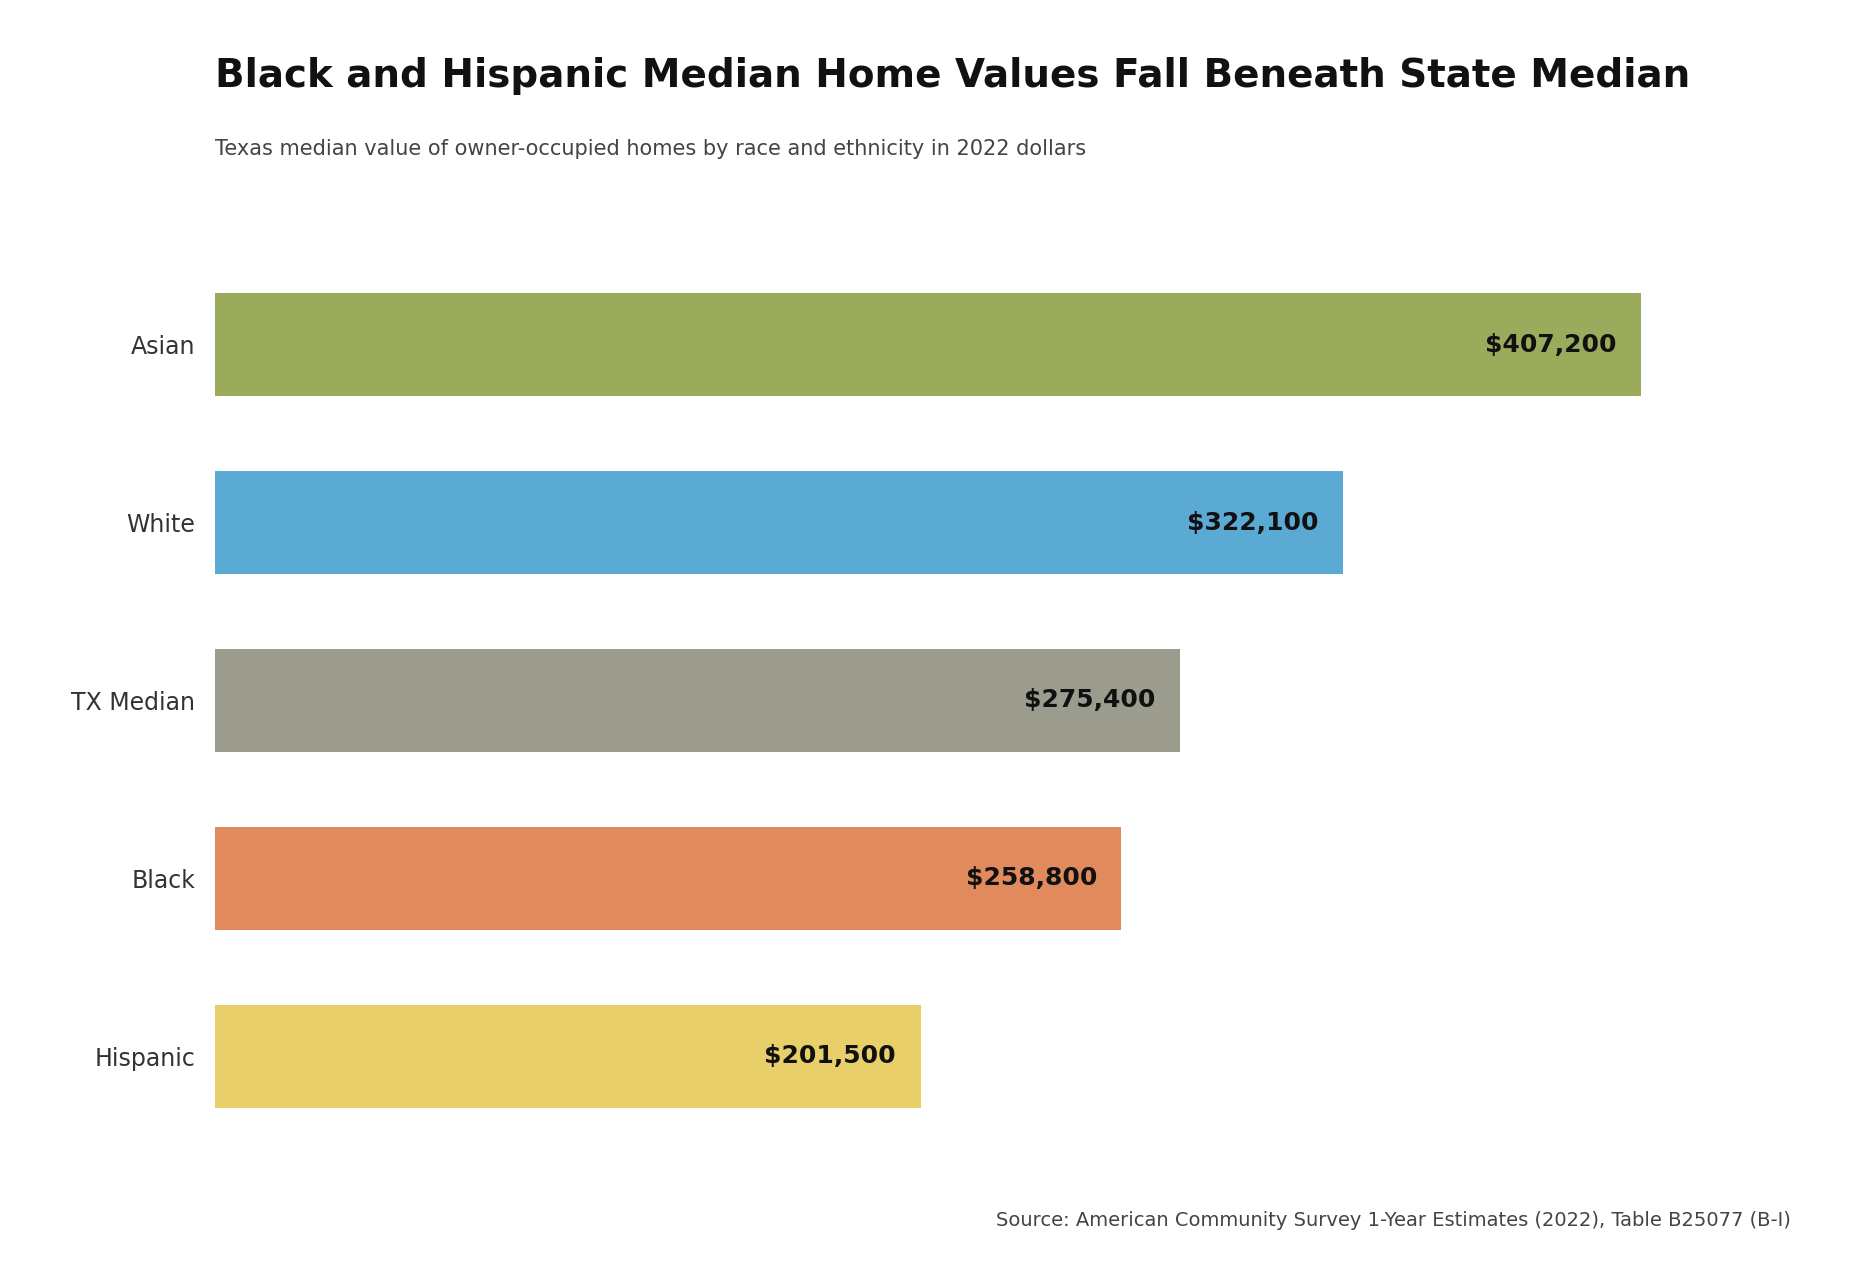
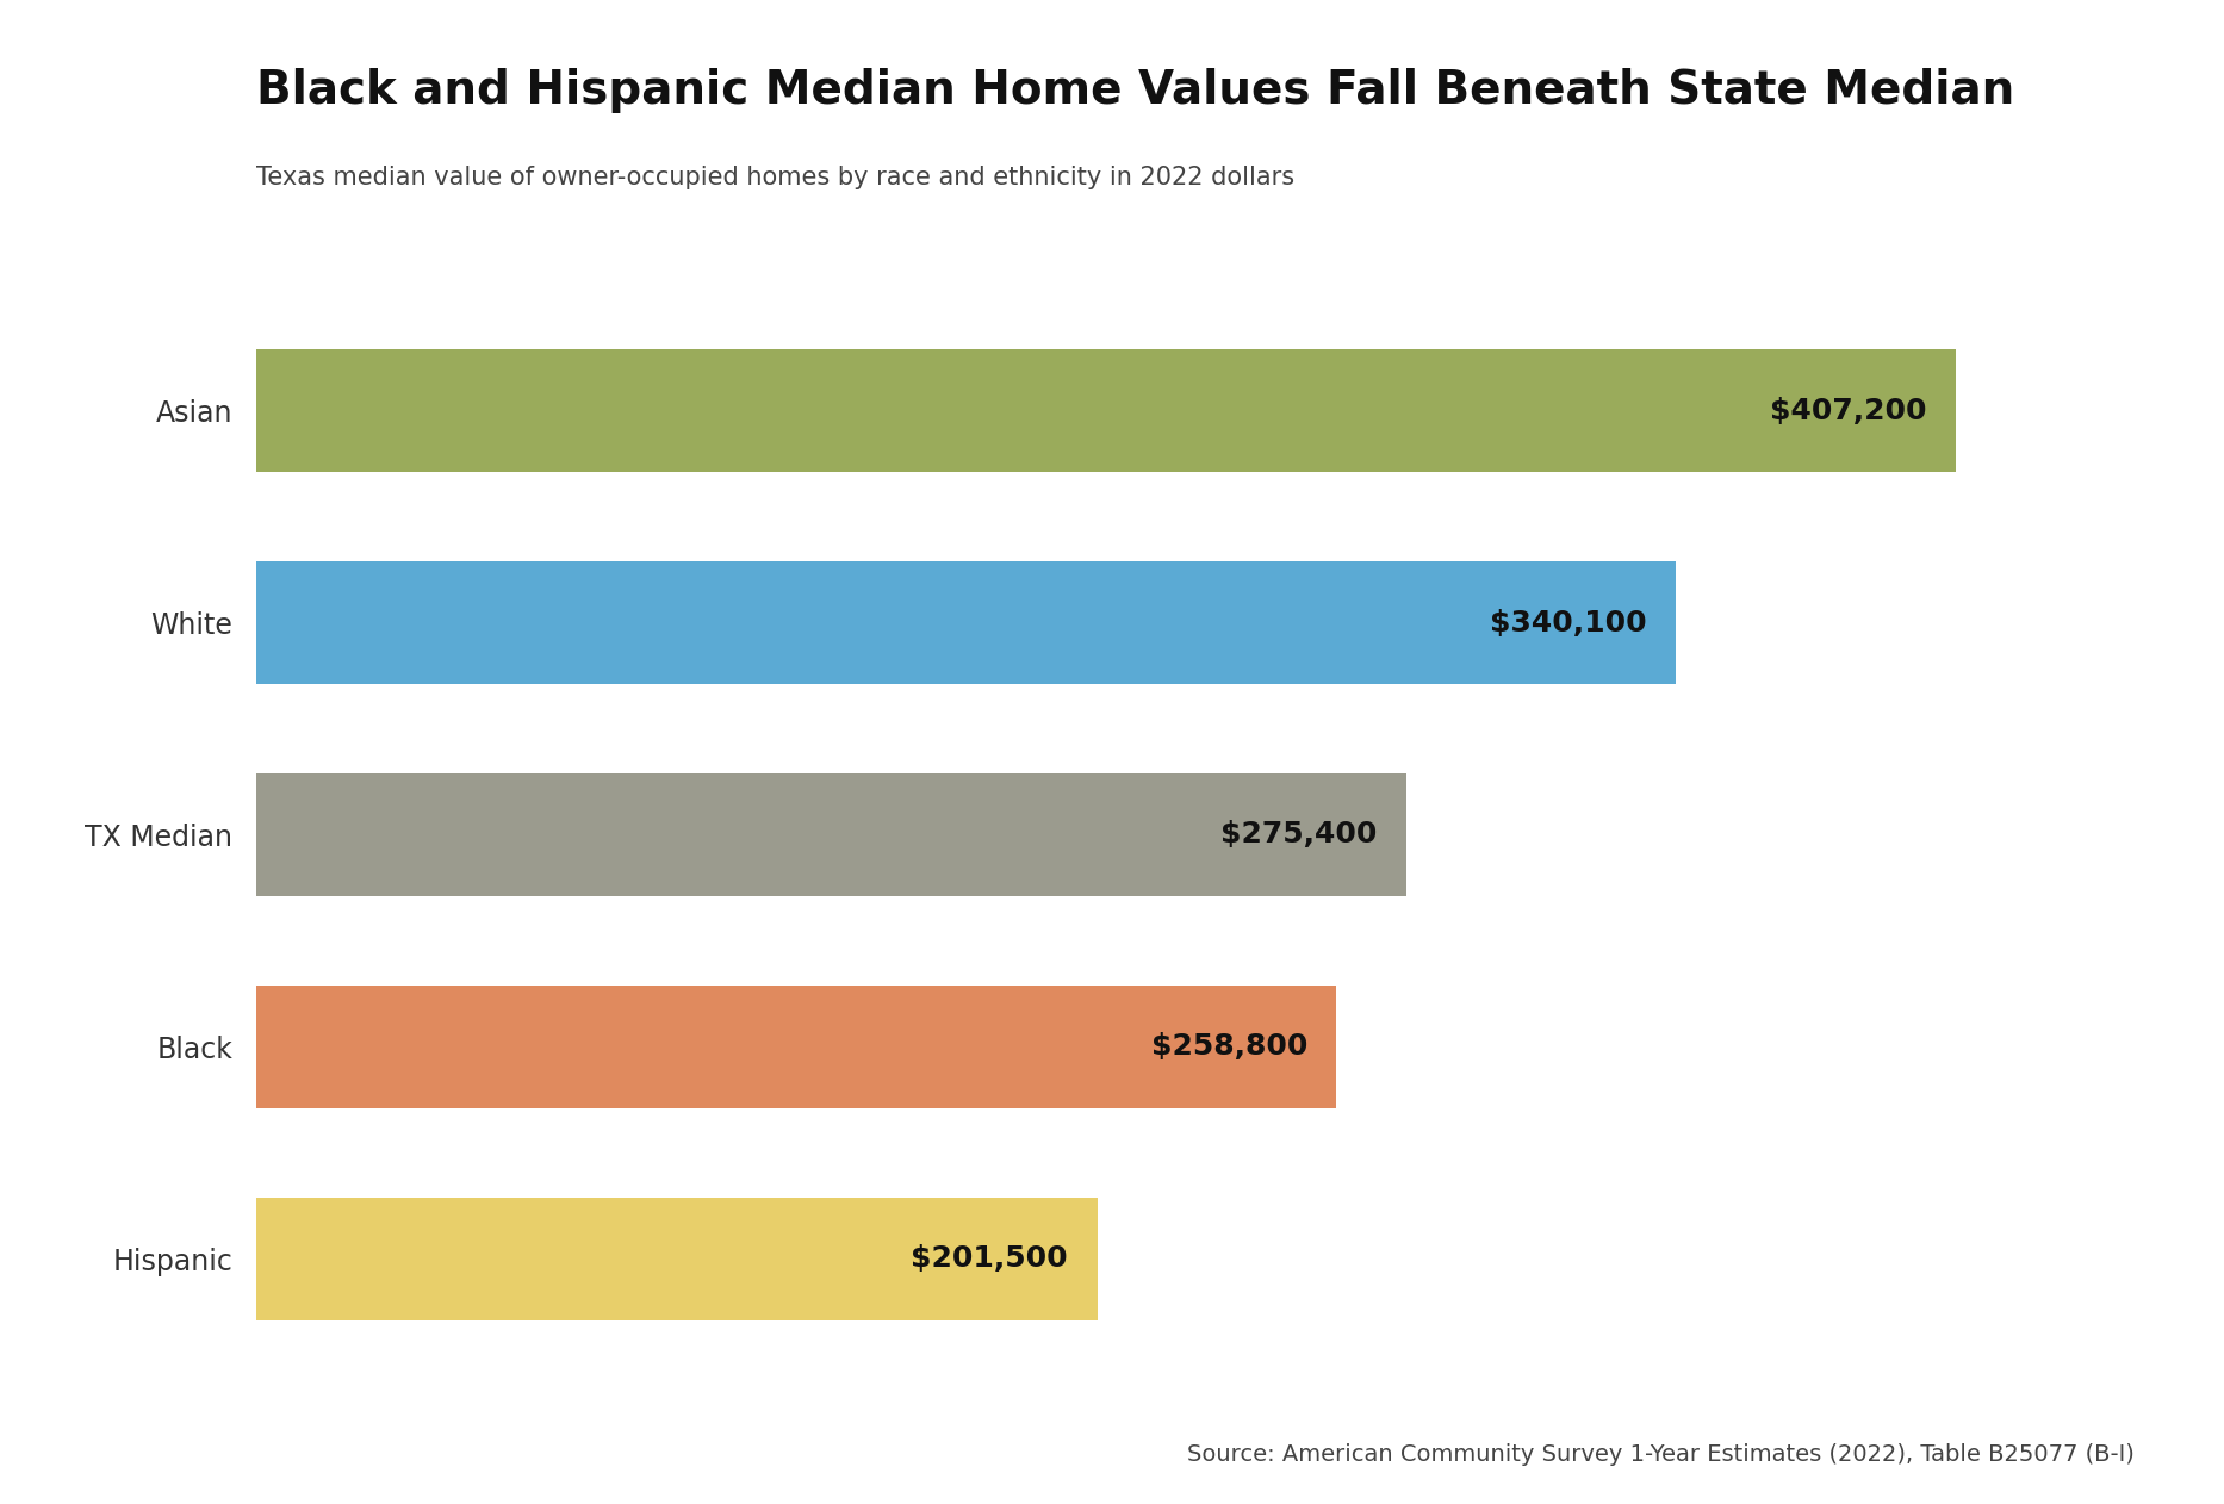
White: $322,100 -> $340,100
